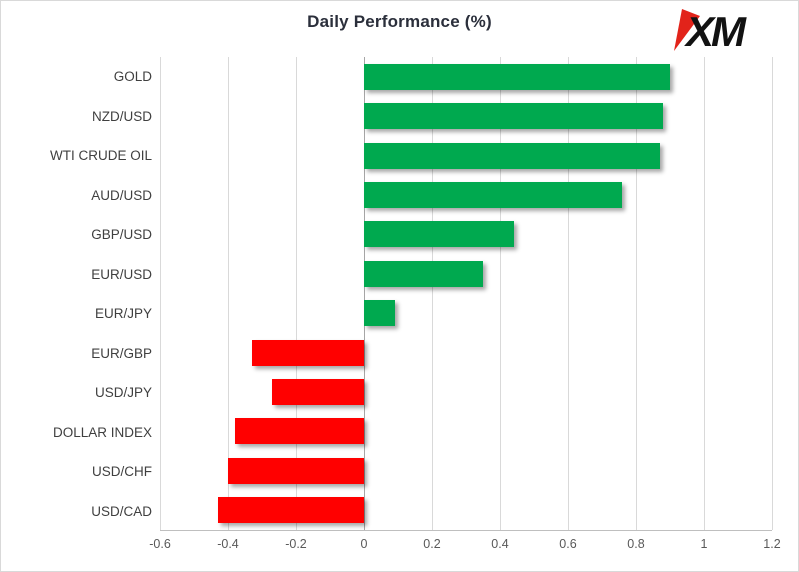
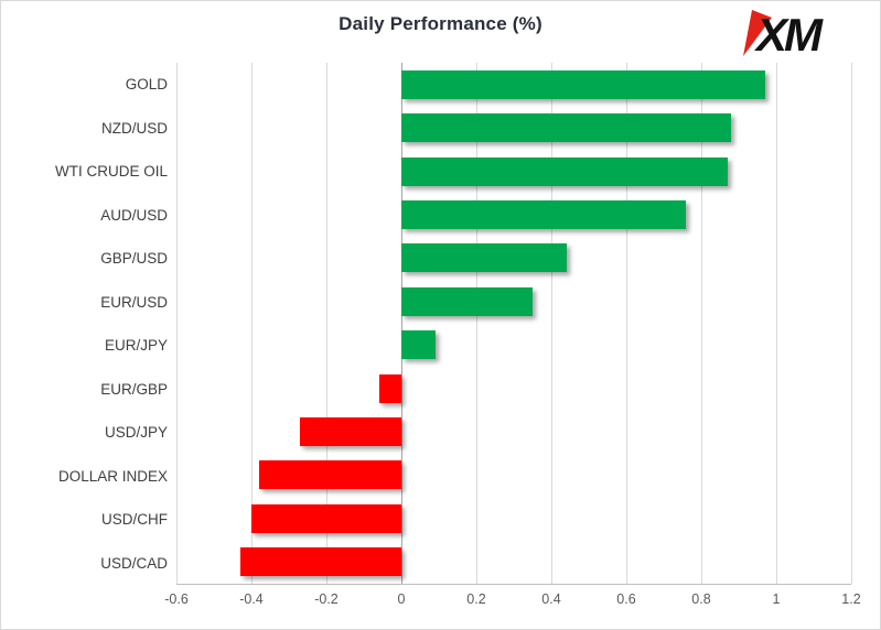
GOLD: 0.90 -> 0.97
EUR/GBP: -0.33 -> -0.06
